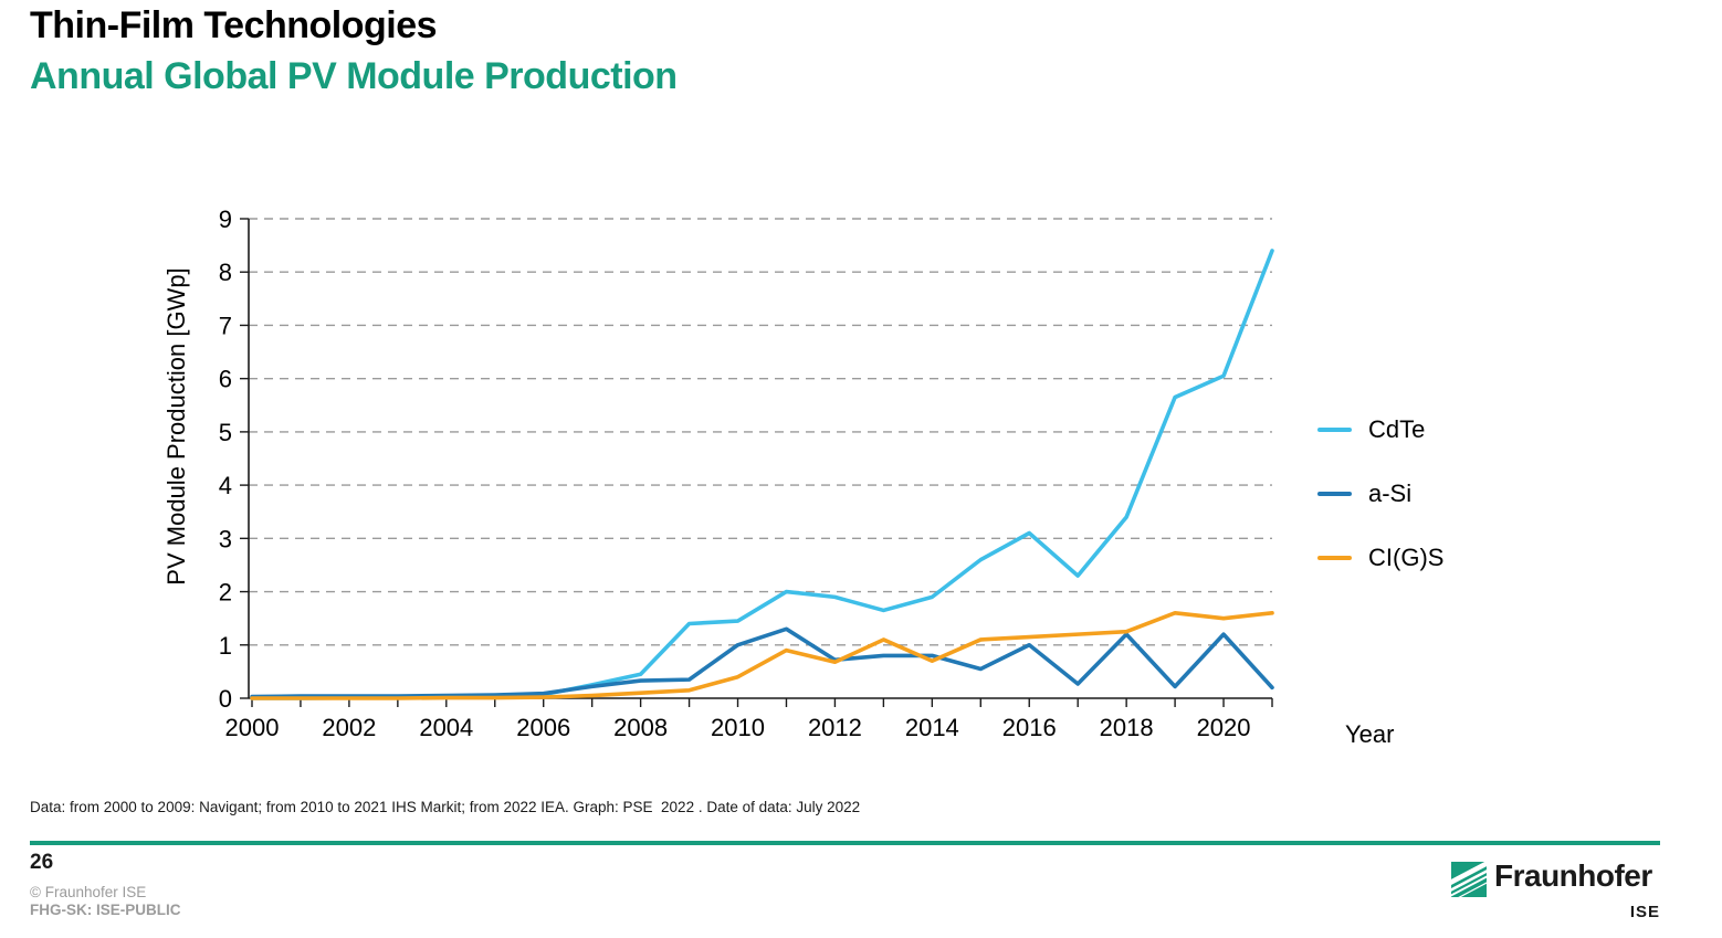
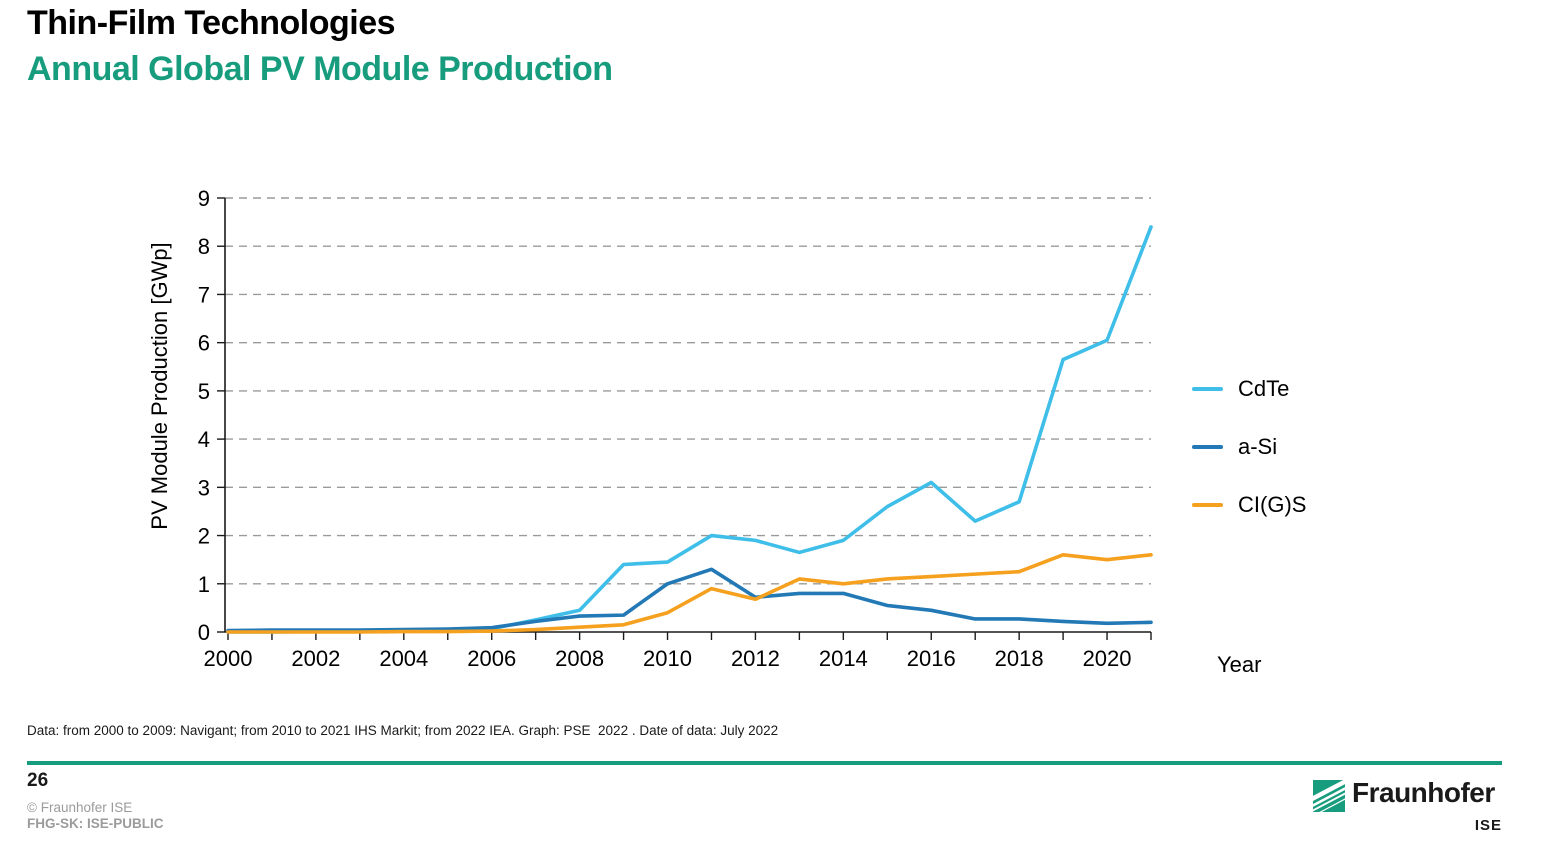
CI(G)S/2014: 0.7 -> 1.0
a-Si/2016: 1.0 -> 0.5
CdTe/2018: 3.4 -> 2.7
a-Si/2018: 1.2 -> 0.3
a-Si/2020: 1.2 -> 0.2
